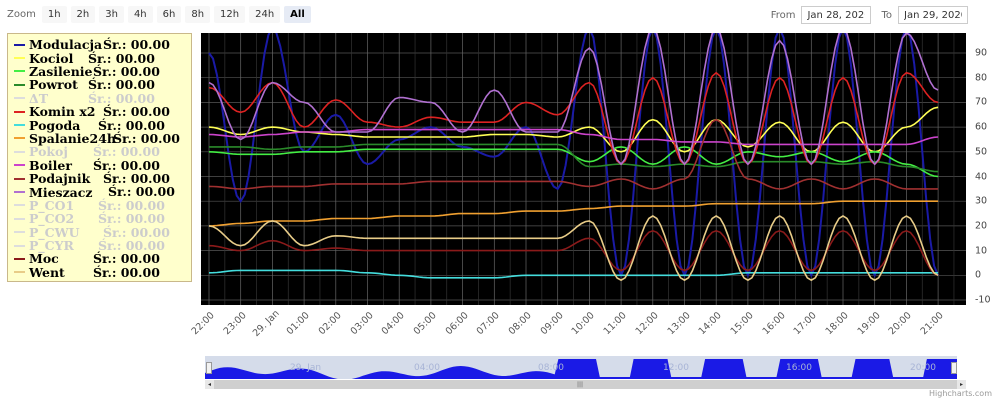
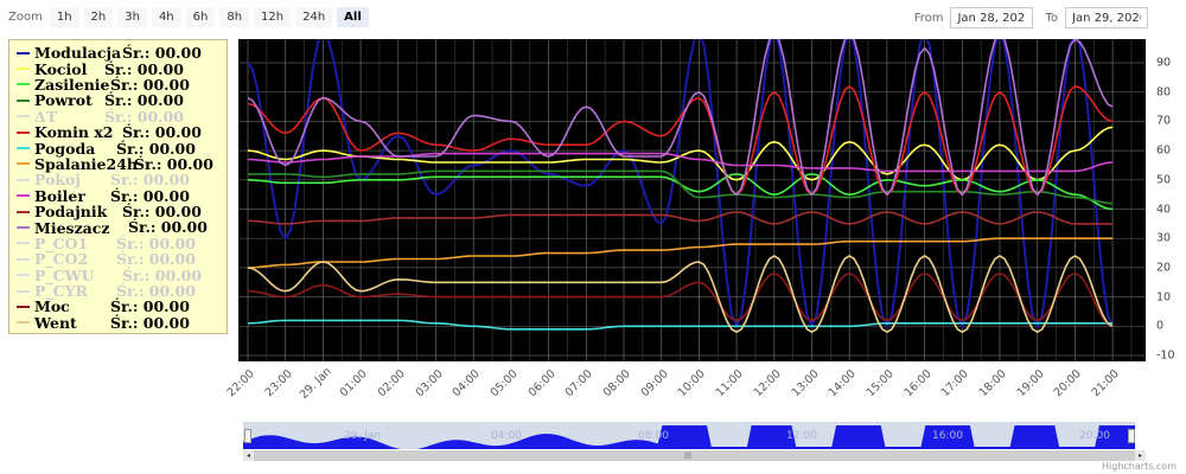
Komin x2/02:00: 71 -> 66
Mieszacz/10:00: 92 -> 80
Podajnik/14:00: 63 -> 35
